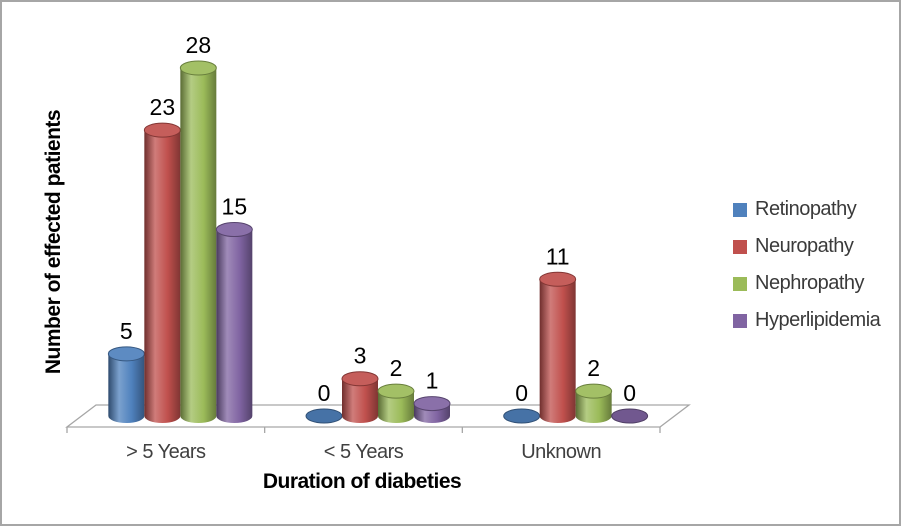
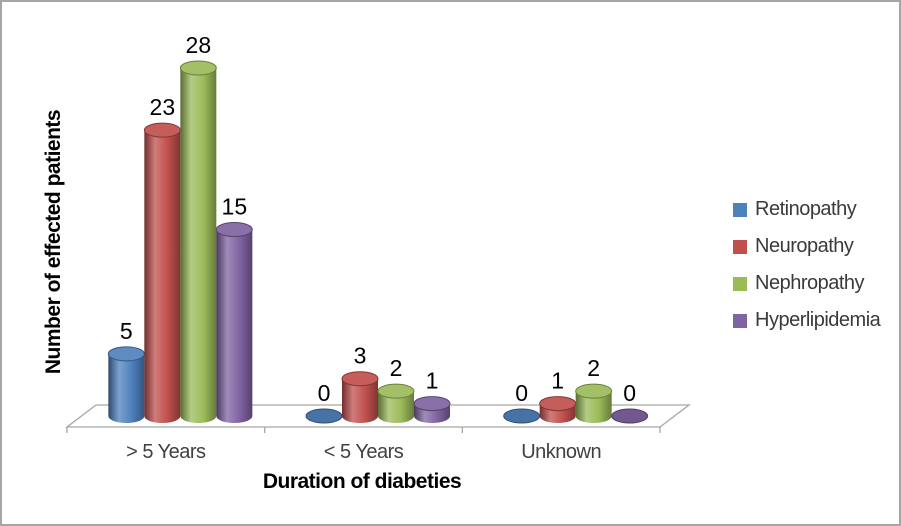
Neuropathy/Unknown: 11 -> 1
